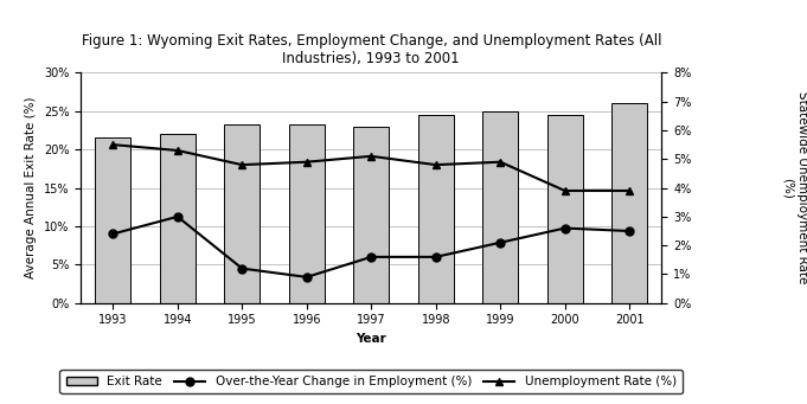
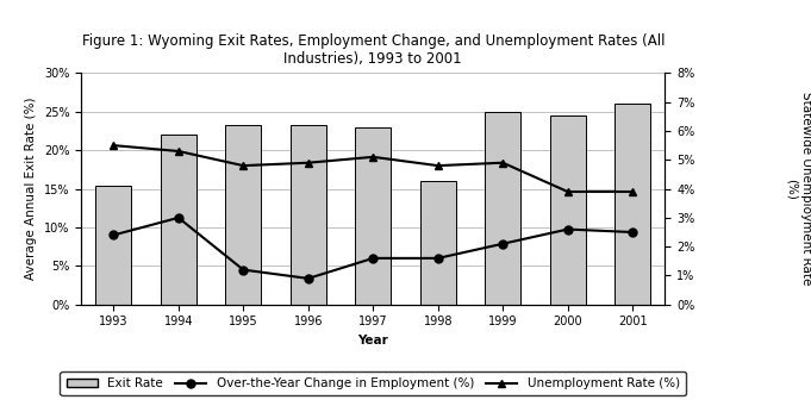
Exit Rate/1993: 21.5% -> 15.4%
Exit Rate/1998: 24.5% -> 16.0%
